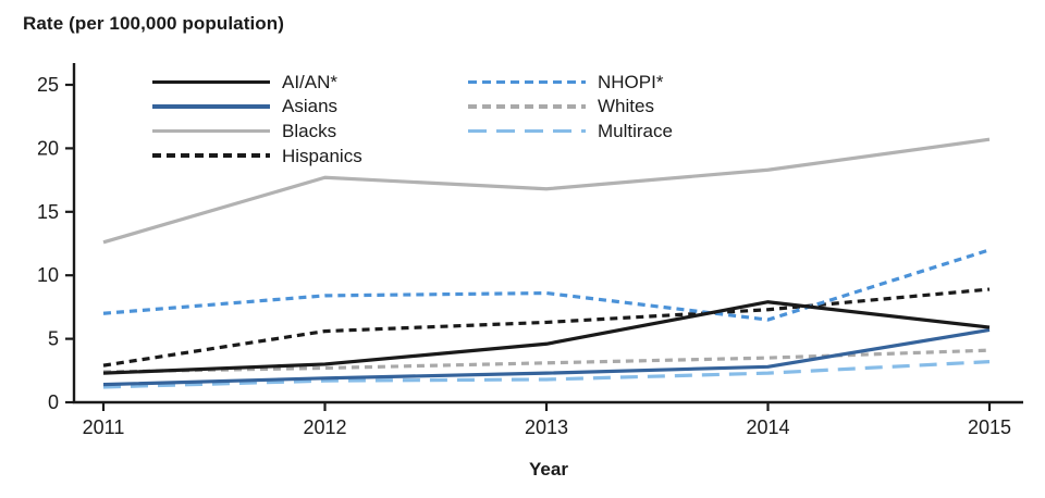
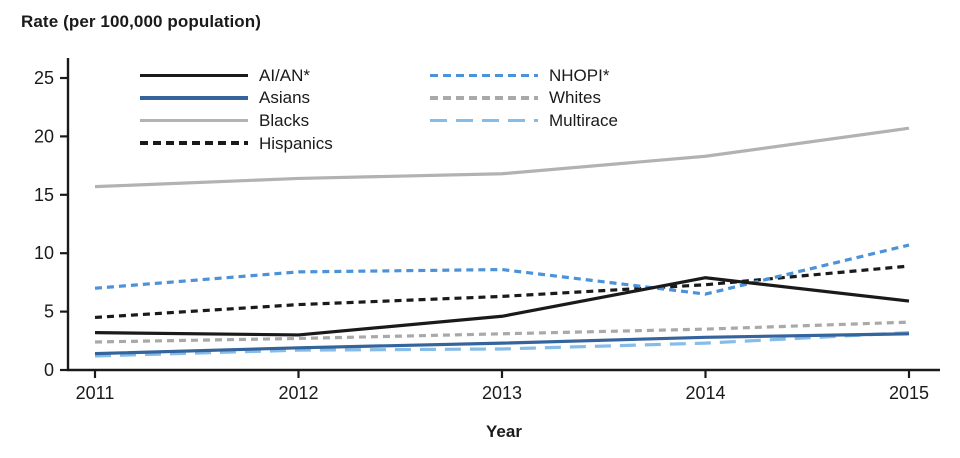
AI/AN*/2011: 2.3 -> 3.2
Blacks/2011: 12.6 -> 15.7
Hispanics/2011: 2.9 -> 4.5
Blacks/2012: 17.7 -> 16.4
Asians/2015: 5.7 -> 3.1
NHOPI*/2015: 12.0 -> 10.7
